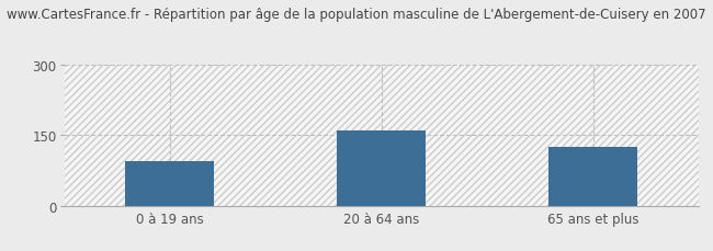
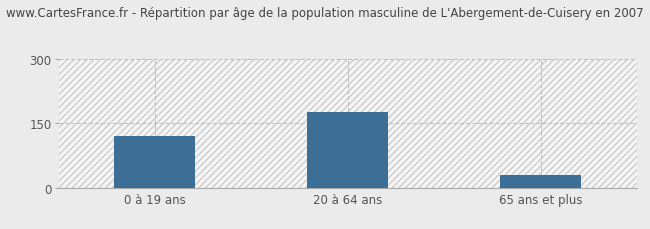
0 à 19 ans: 95 -> 120
20 à 64 ans: 160 -> 175
65 ans et plus: 125 -> 30
